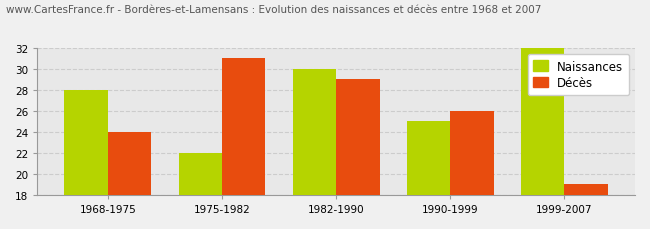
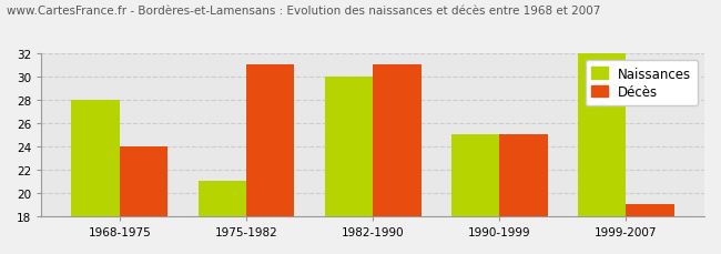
Naissances/1975-1982: 22 -> 21
Décès/1982-1990: 29 -> 31
Décès/1990-1999: 26 -> 25
